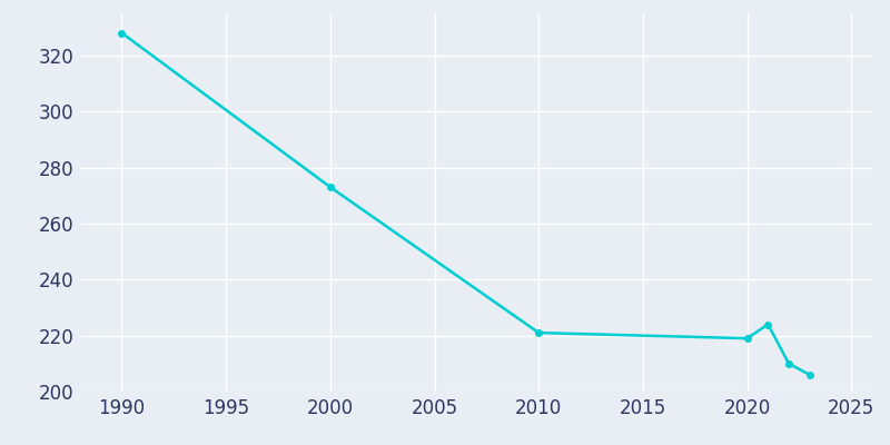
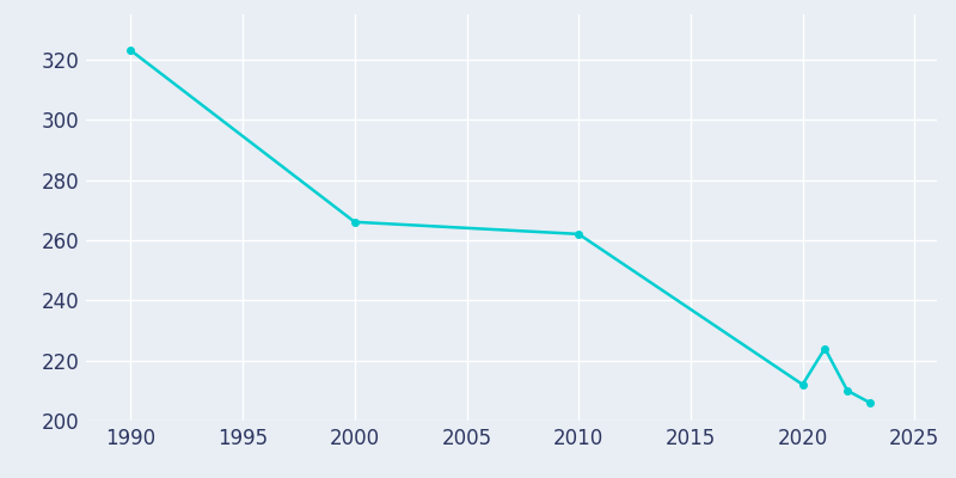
1990: 328 -> 323
2000: 273 -> 266
2010: 221 -> 262
2020: 219 -> 212
